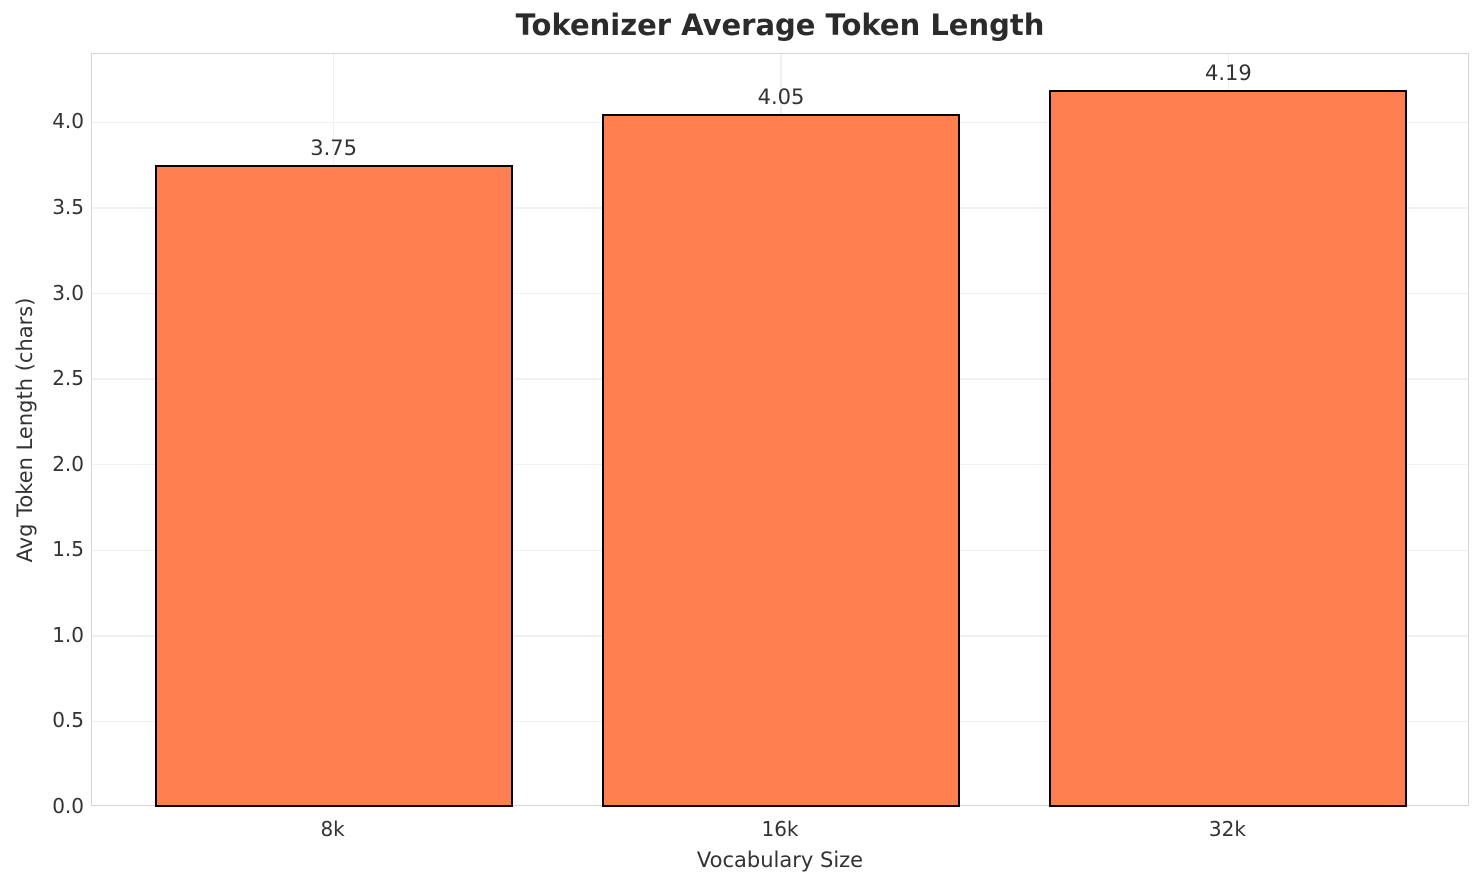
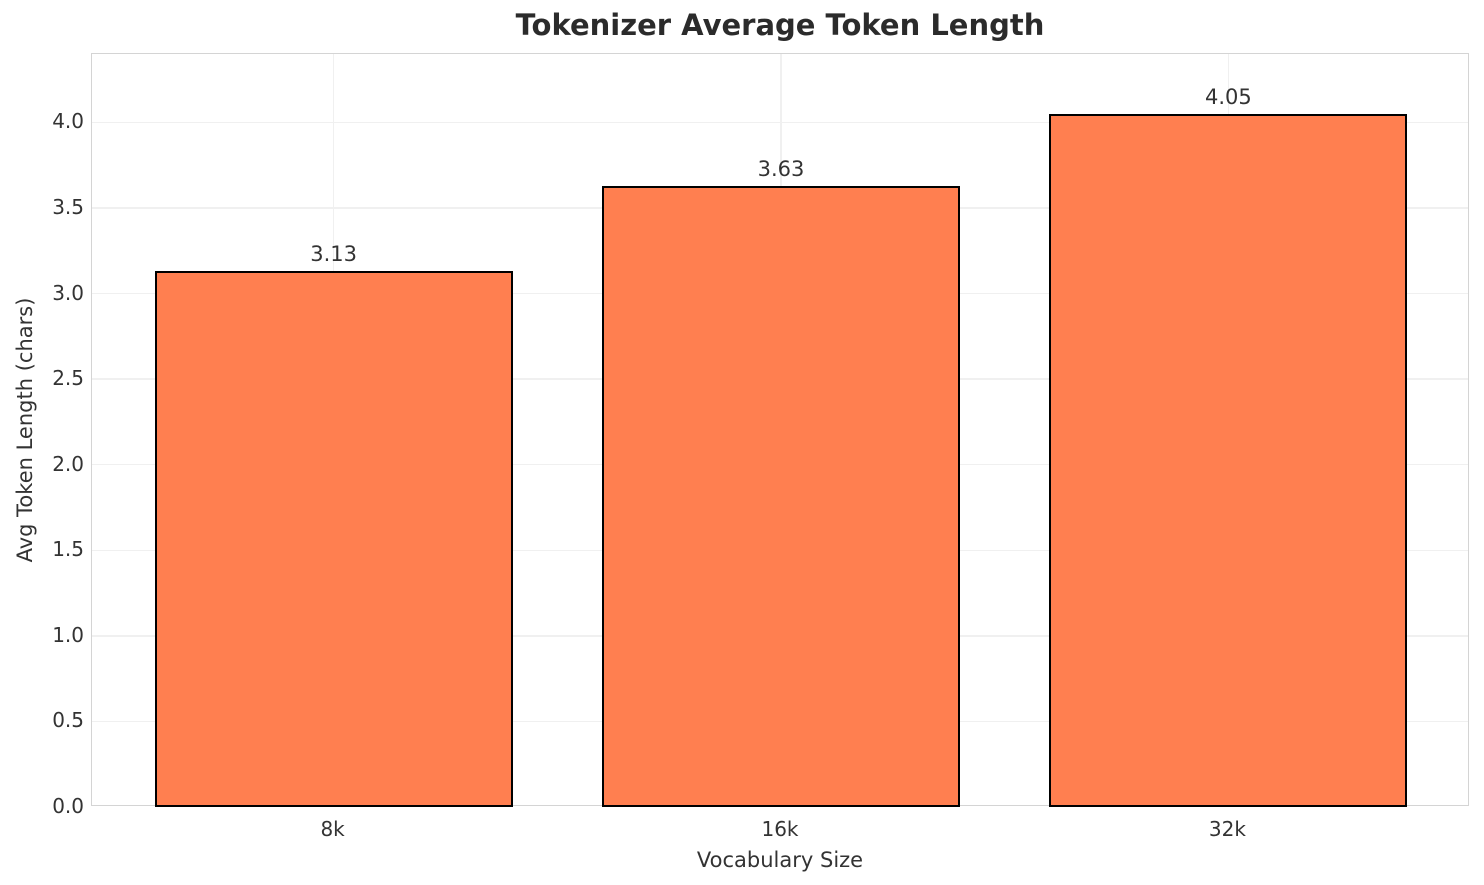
8k: 3.75 -> 3.13
16k: 4.05 -> 3.63
32k: 4.19 -> 4.05
